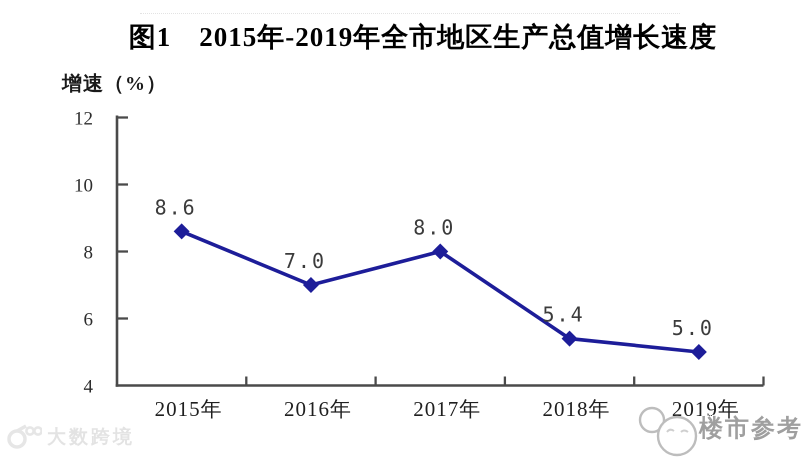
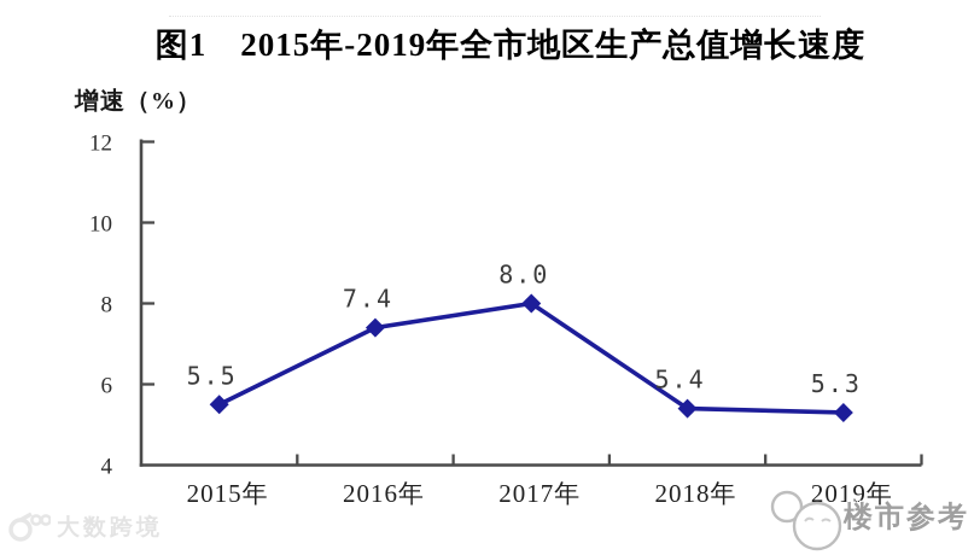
2015年: 8.6 -> 5.5
2016年: 7.0 -> 7.4
2019年: 5.0 -> 5.3
